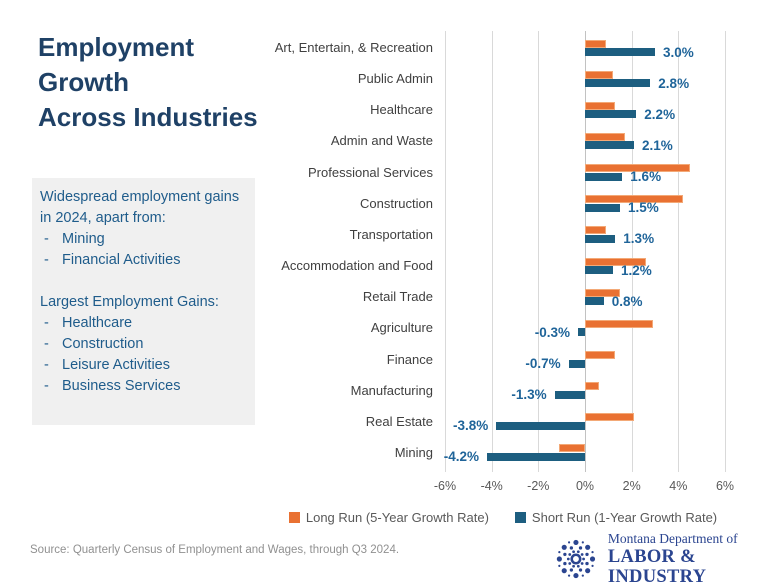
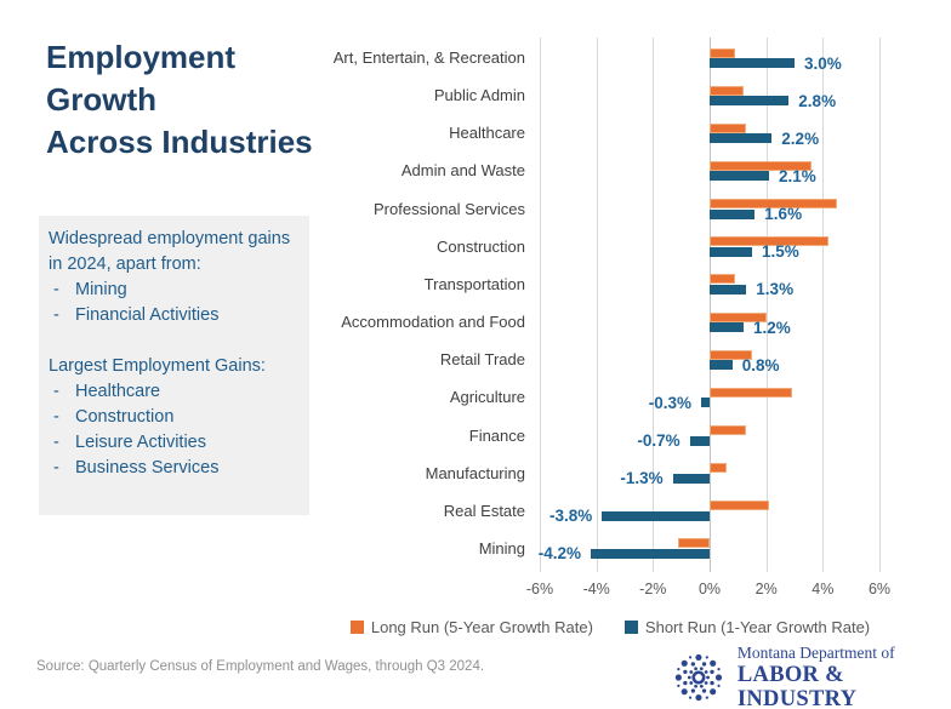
Long Run (5-Year Growth Rate)/Admin and Waste: 1.7% -> 3.6%
Long Run (5-Year Growth Rate)/Accommodation and Food: 2.6% -> 2.0%
